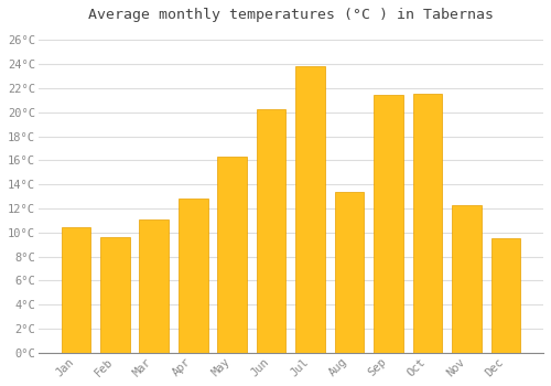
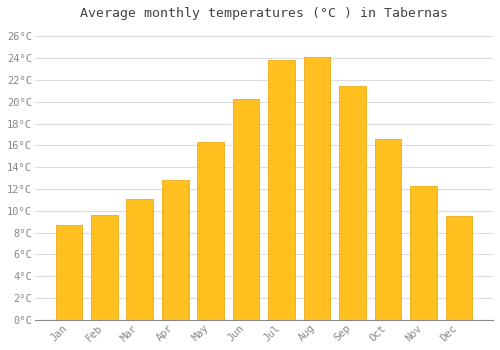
Jan: 10.4°C -> 8.7°C
Aug: 13.4°C -> 24.1°C
Oct: 21.5°C -> 16.6°C
